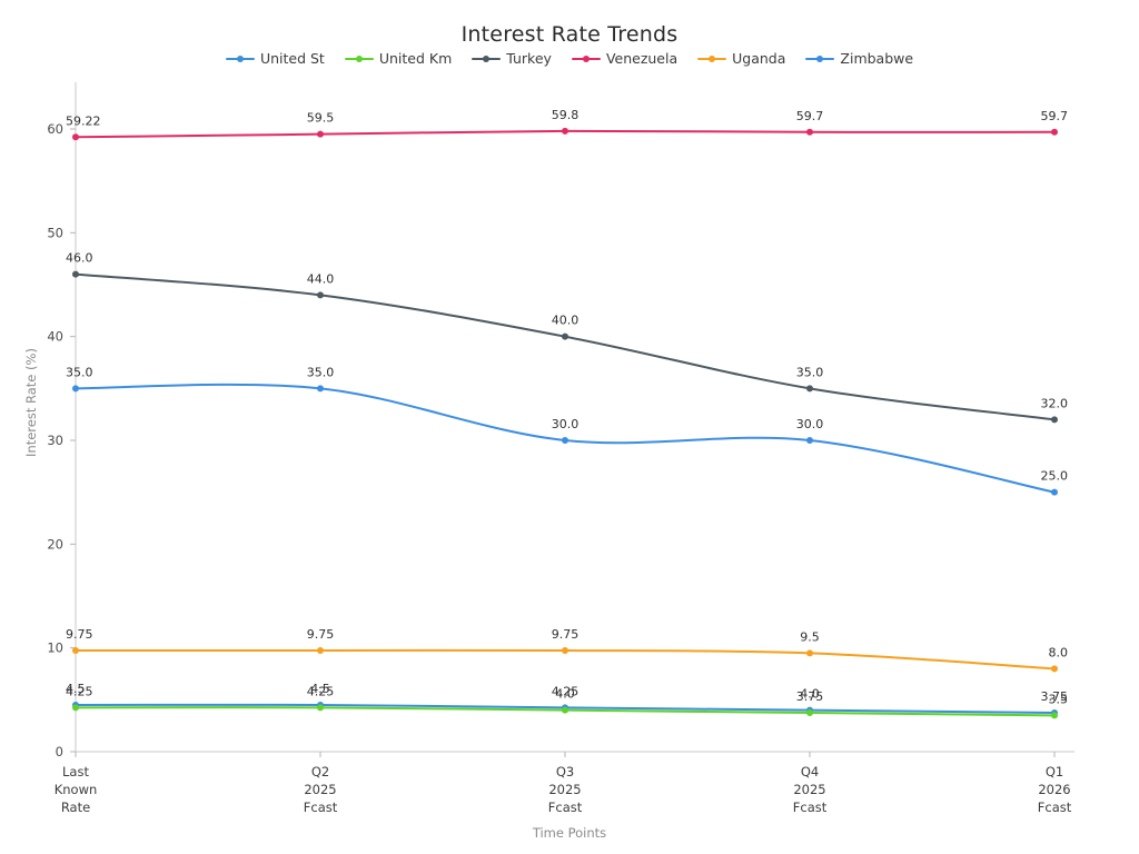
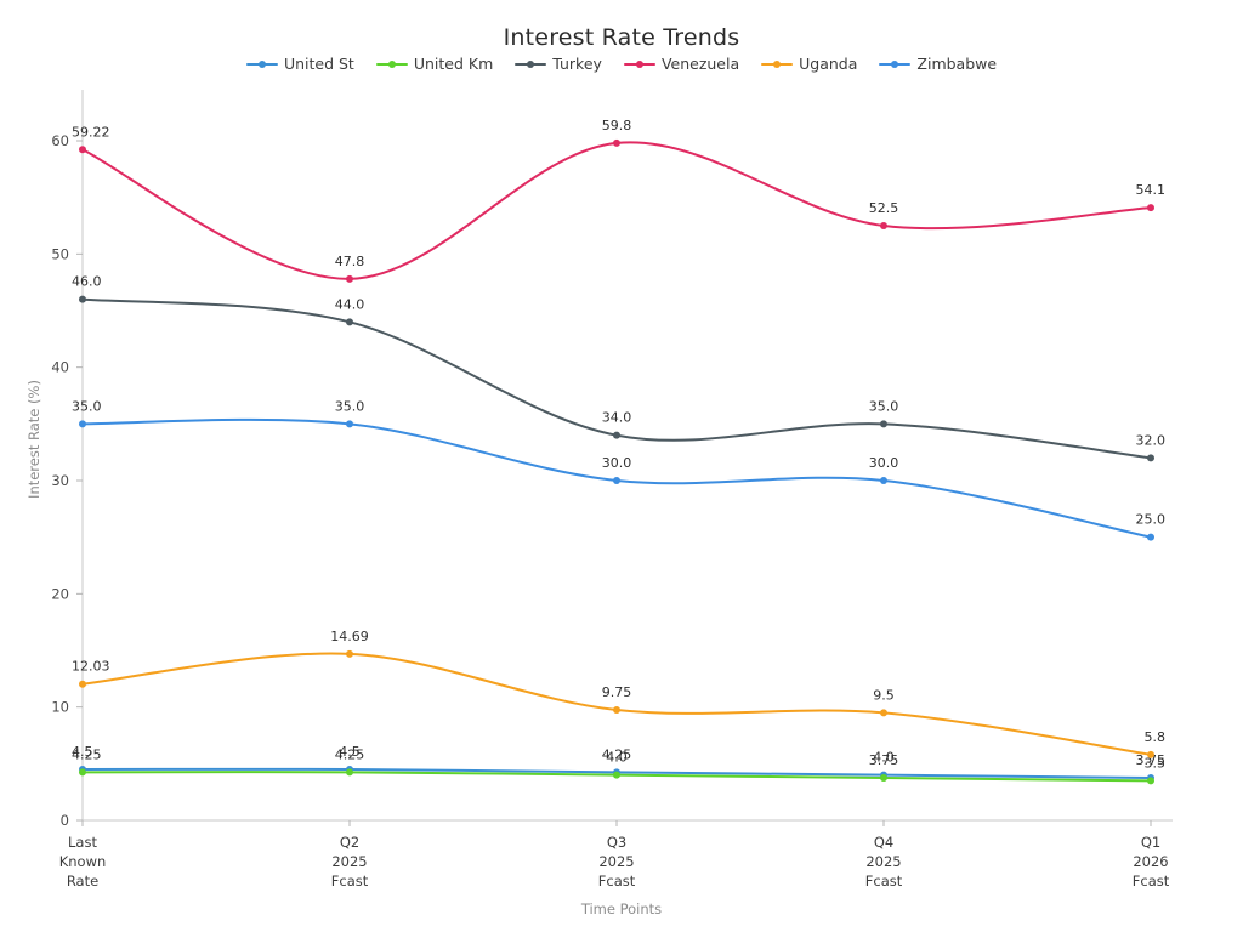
Uganda/Last Known Rate: 9.75 -> 12.03
Venezuela/Q2 2025 Fcast: 59.5 -> 47.8
Uganda/Q2 2025 Fcast: 9.75 -> 14.69
Turkey/Q3 2025 Fcast: 40.0 -> 34.0
Venezuela/Q4 2025 Fcast: 59.7 -> 52.5
Venezuela/Q1 2026 Fcast: 59.7 -> 54.1
Uganda/Q1 2026 Fcast: 8.0 -> 5.8
